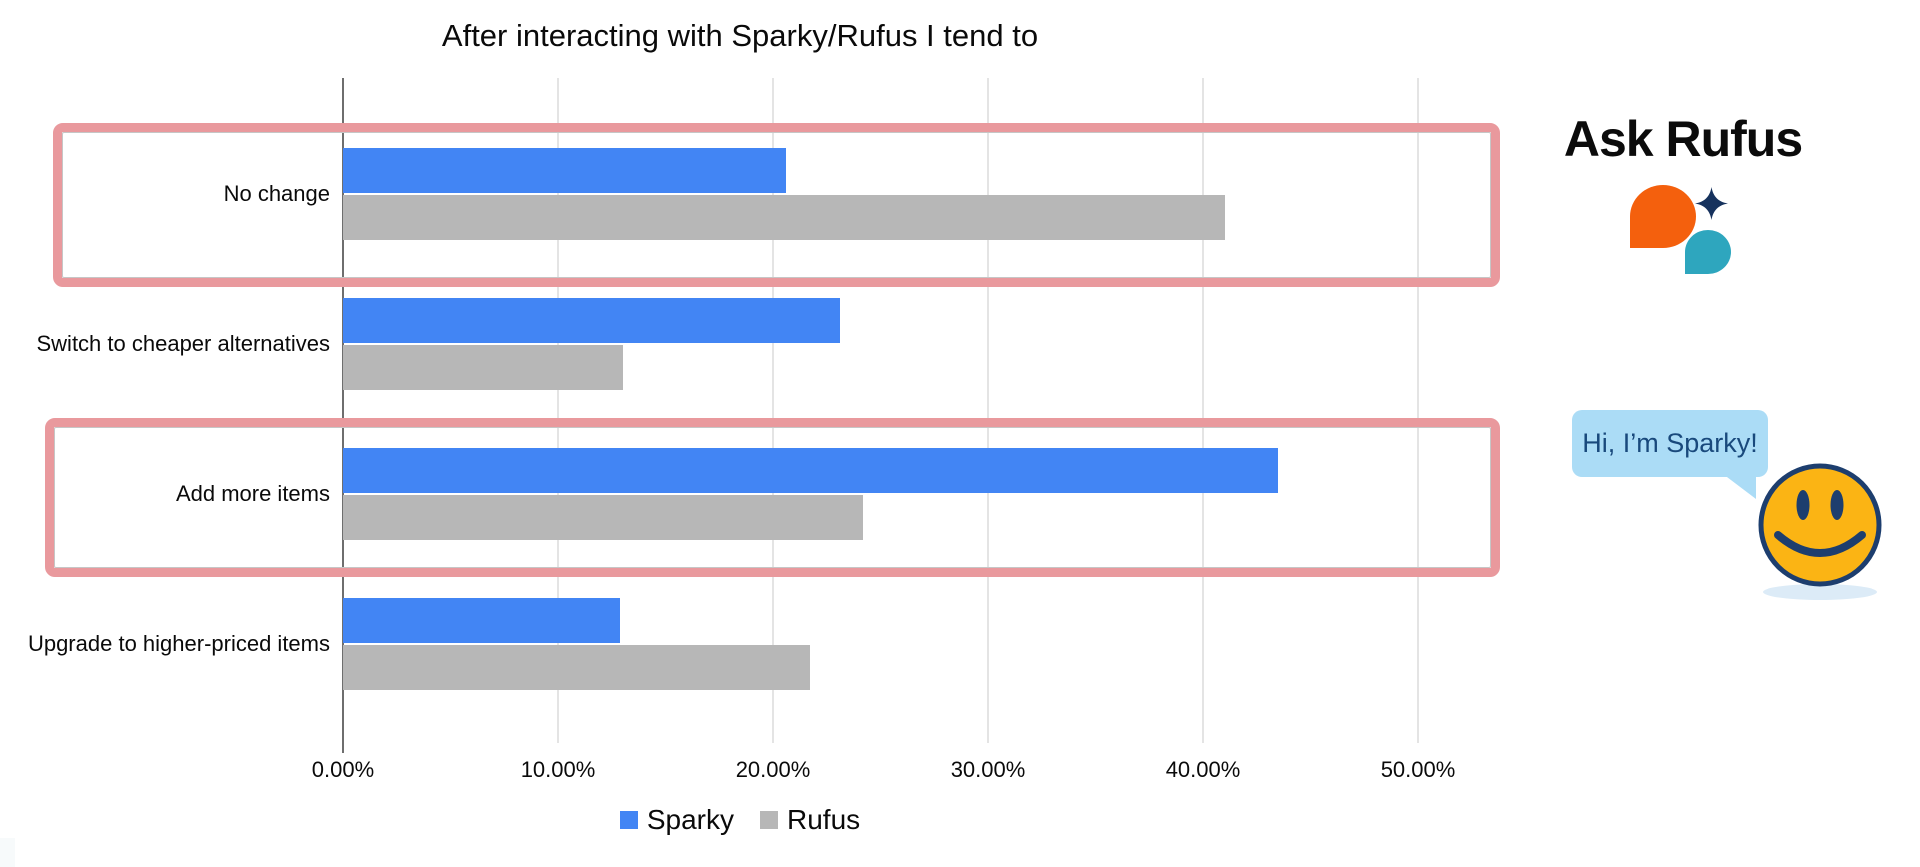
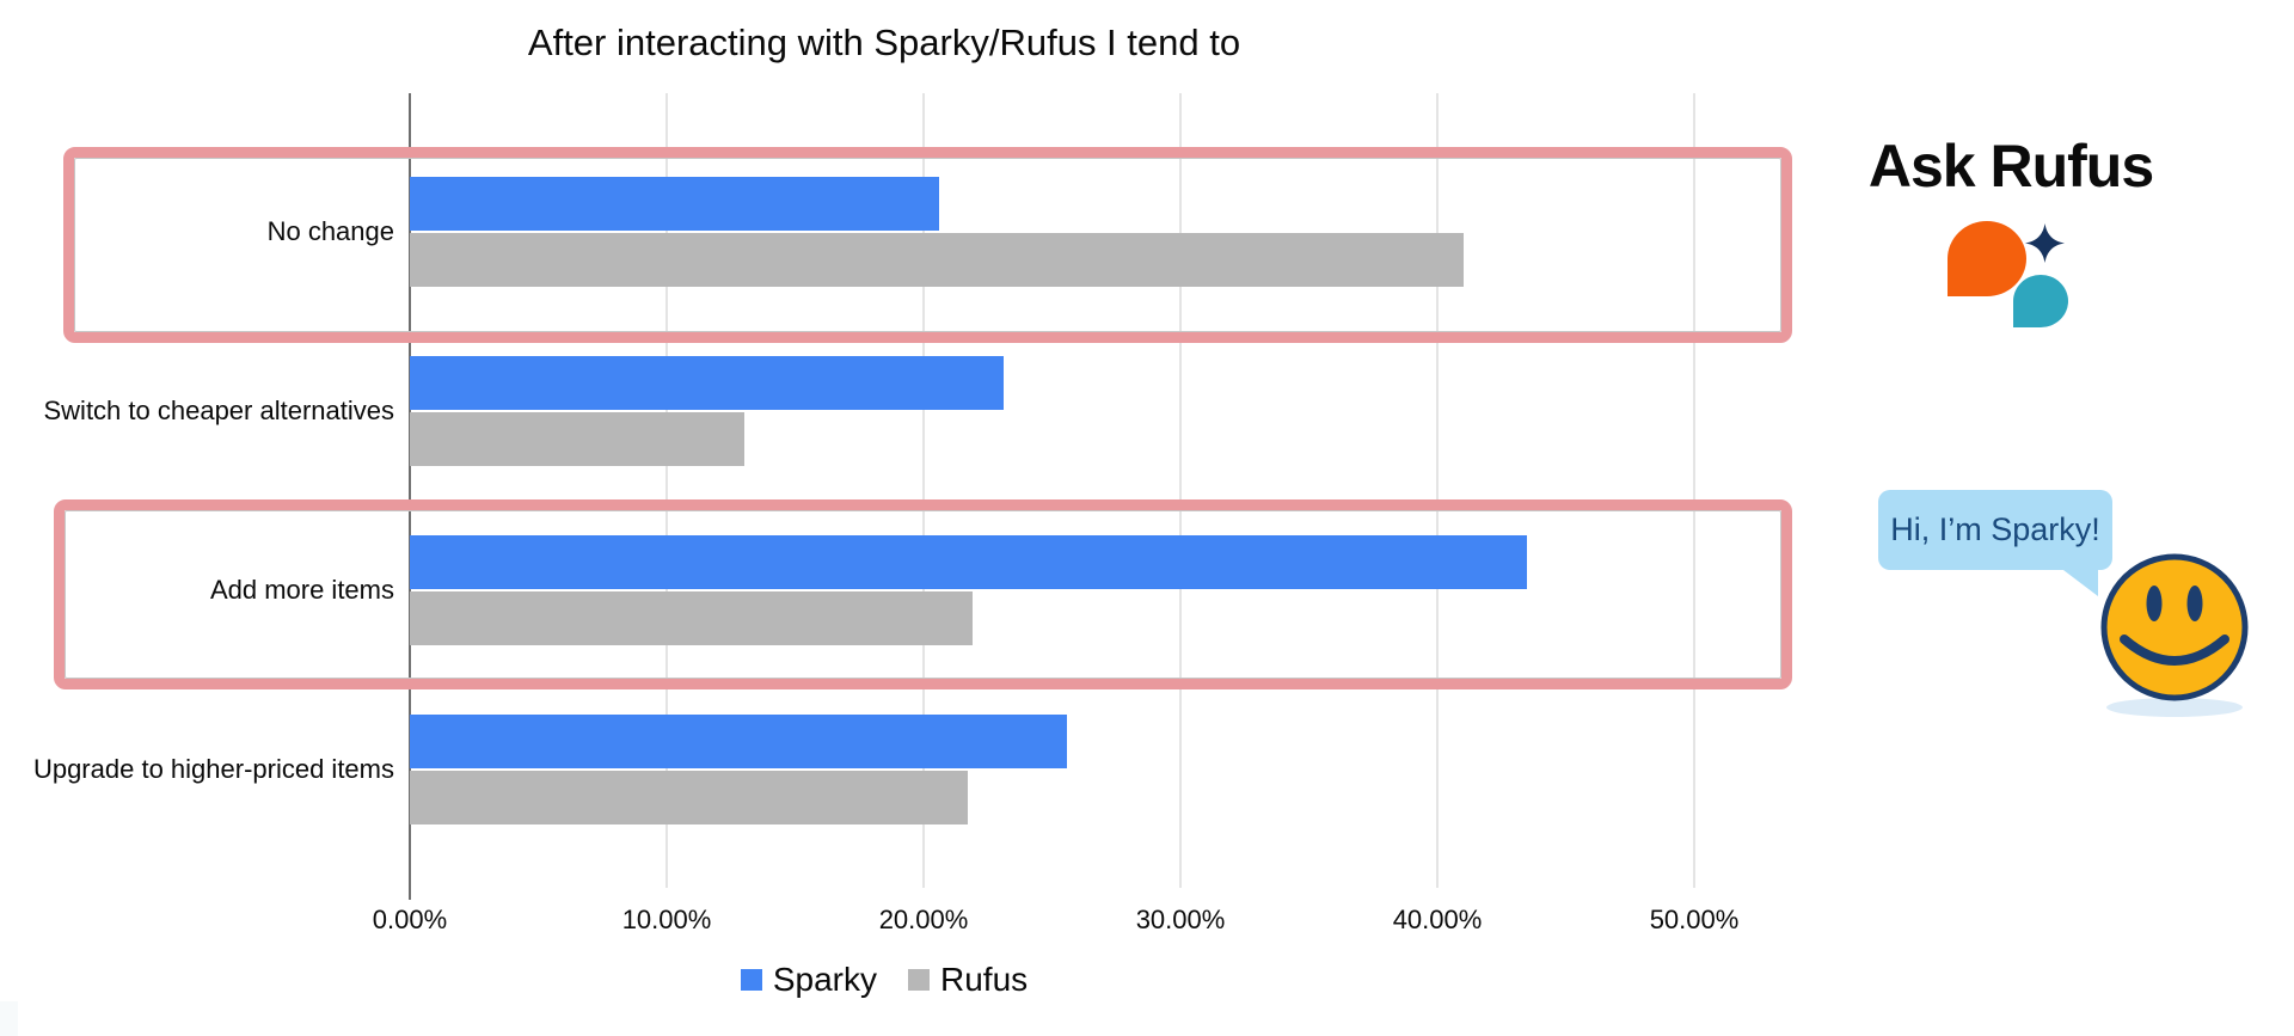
Rufus/Add more items: 24.2% -> 21.9%
Sparky/Upgrade to higher-priced items: 12.9% -> 25.6%
